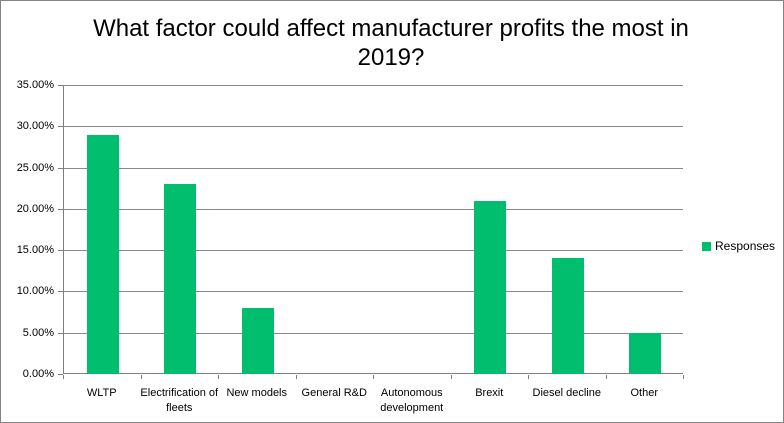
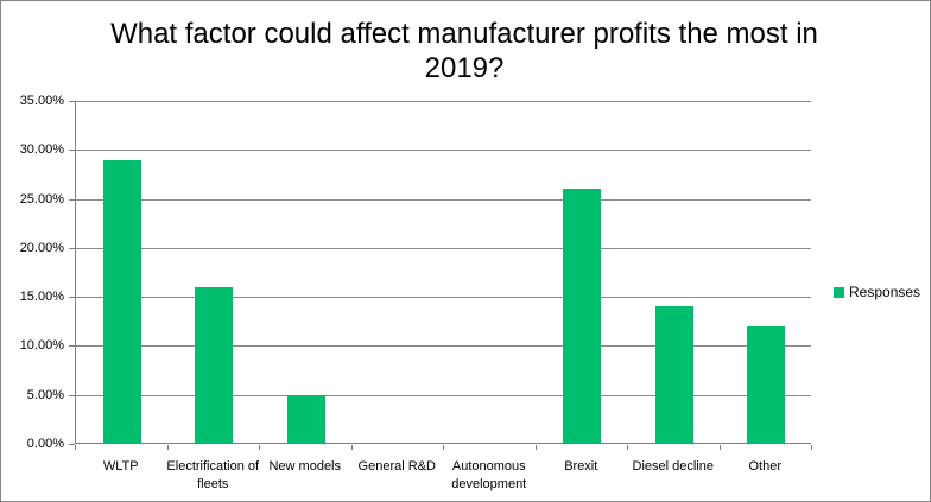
Electrification of fleets: 23% -> 16%
New models: 8% -> 5%
Brexit: 21% -> 26%
Other: 5% -> 12%
